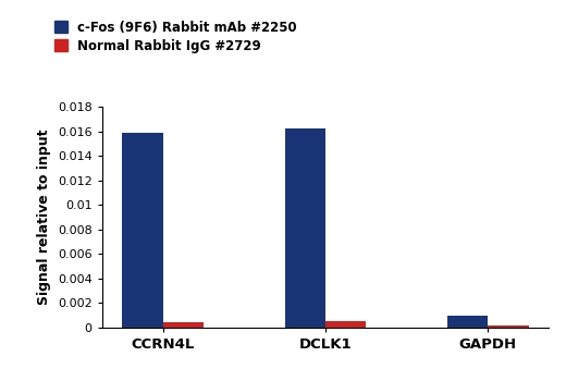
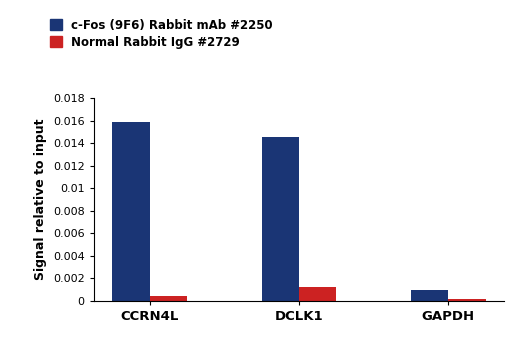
c-Fos (9F6) Rabbit mAb #2250/DCLK1: 0.0163 -> 0.0145
Normal Rabbit IgG #2729/DCLK1: 0.0006 -> 0.0012
